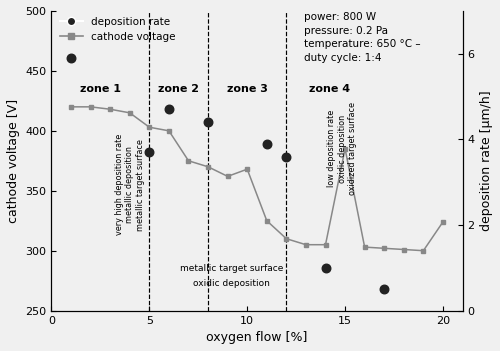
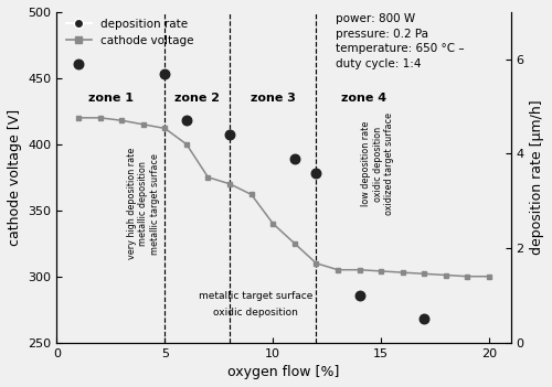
cathode voltage/5: 403 -> 412
deposition rate/5: 3.7 -> 5.7
cathode voltage/10: 368 -> 340
cathode voltage/15: 385 -> 304
cathode voltage/20: 324 -> 300
